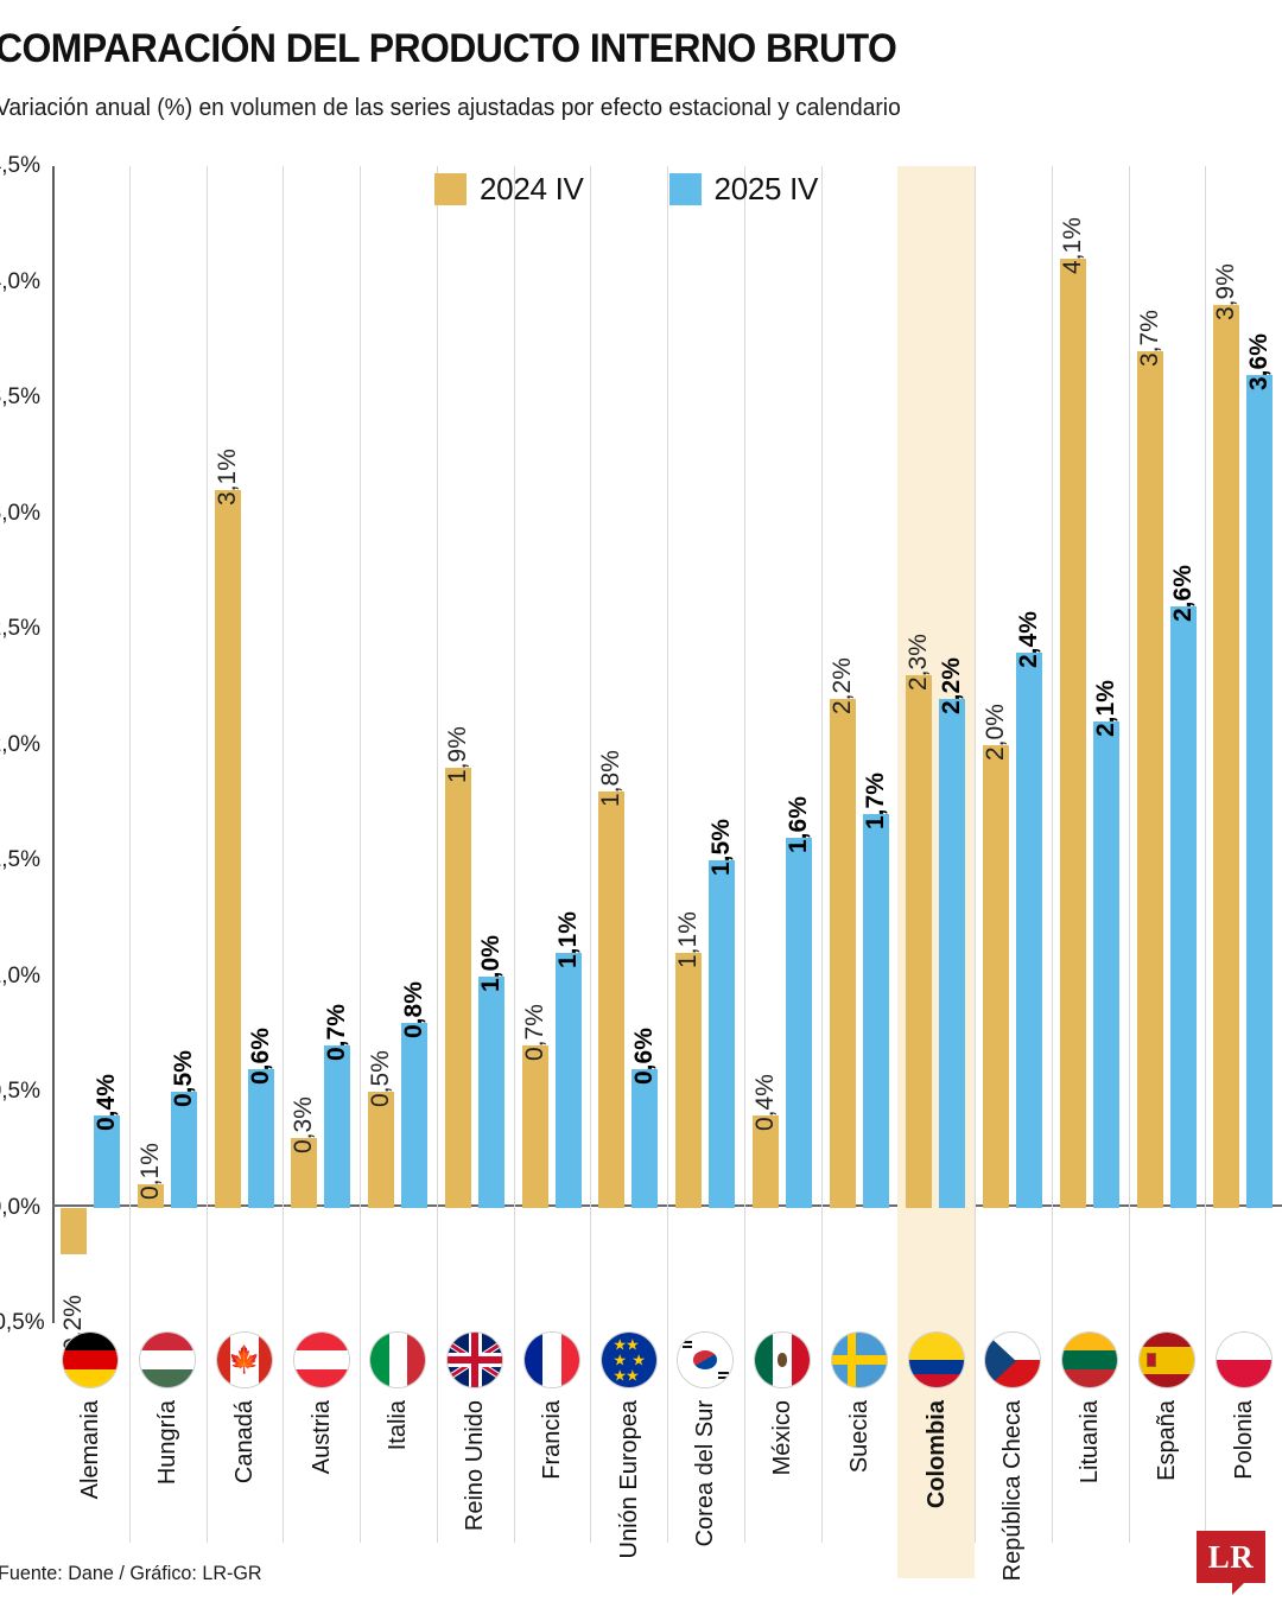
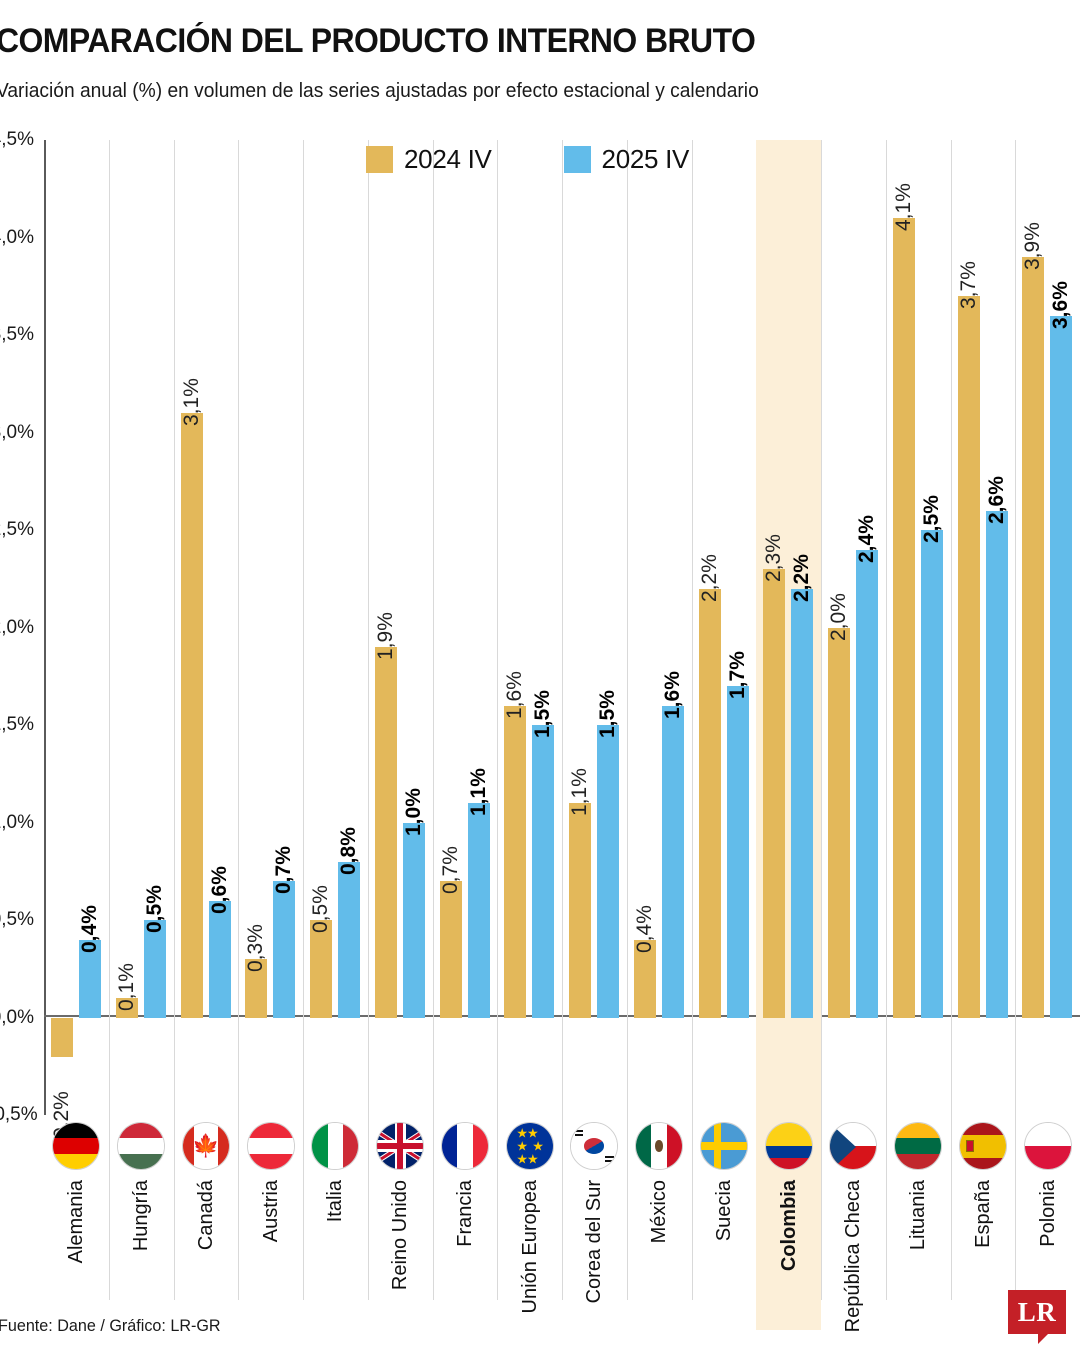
2024 IV/Unión Europea: 1,8% -> 1,6%
2025 IV/Unión Europea: 0,6% -> 1,5%
2025 IV/Lituania: 2,1% -> 2,5%
